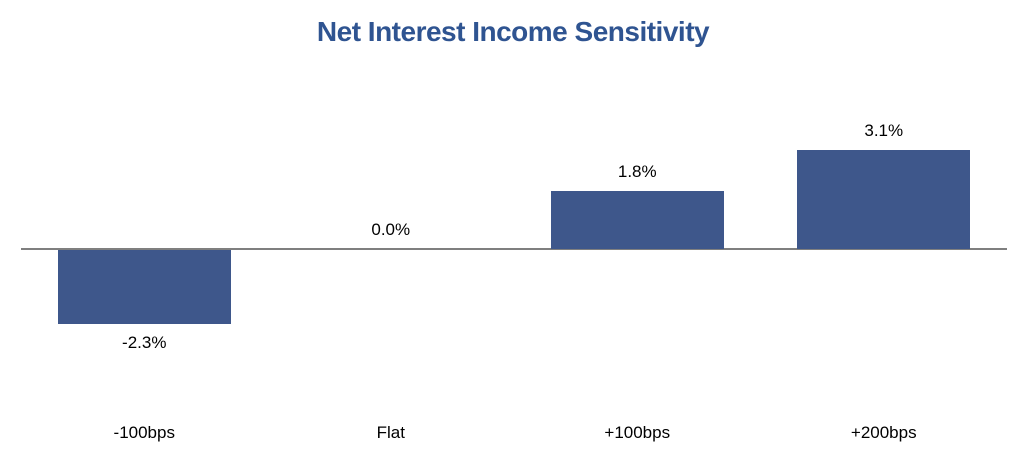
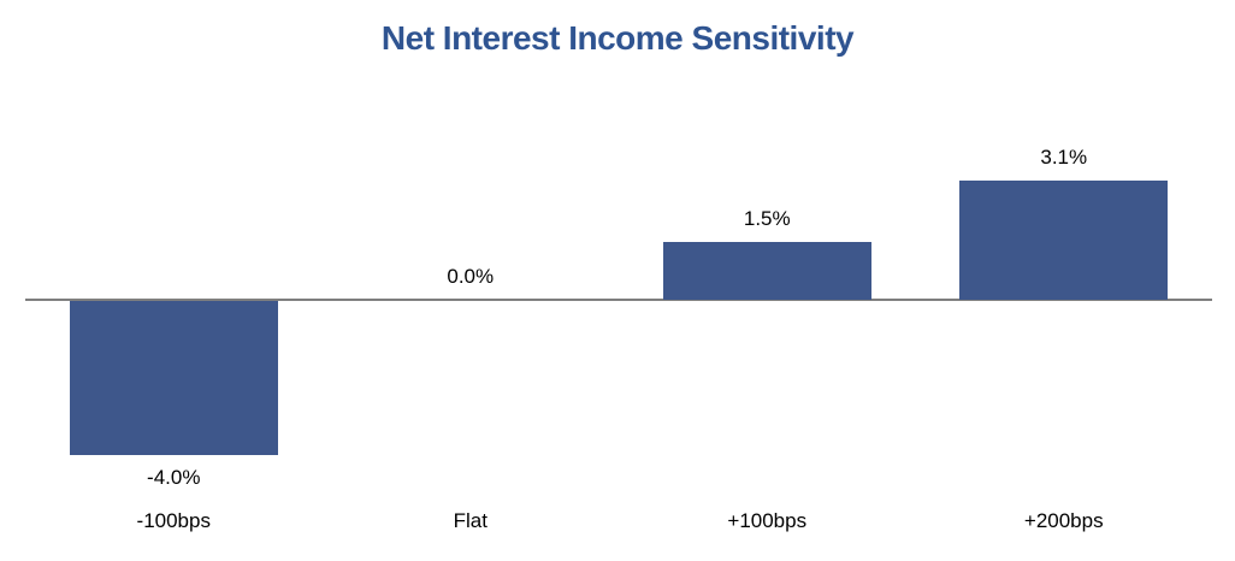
-100bps: -2.3% -> -4.0%
+100bps: 1.8% -> 1.5%
